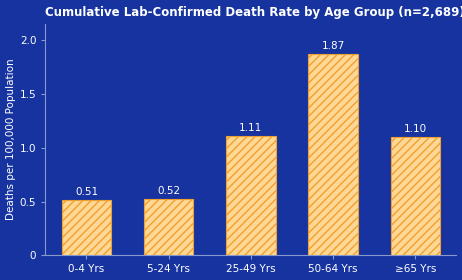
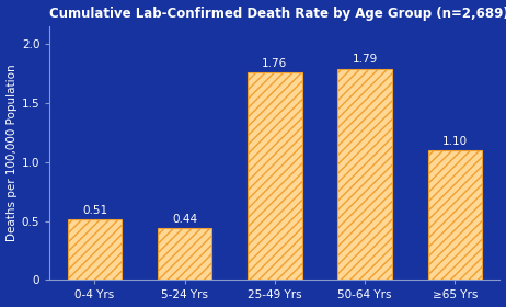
5-24 Yrs: 0.52 -> 0.44
25-49 Yrs: 1.11 -> 1.76
50-64 Yrs: 1.87 -> 1.79
